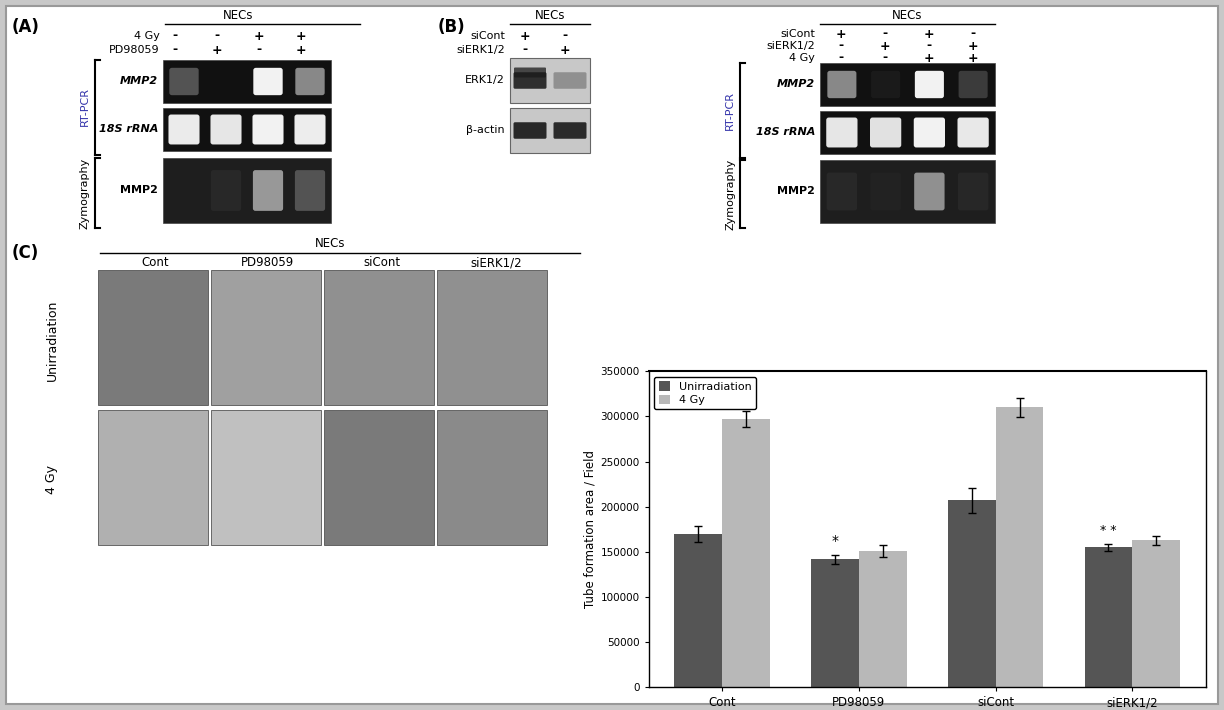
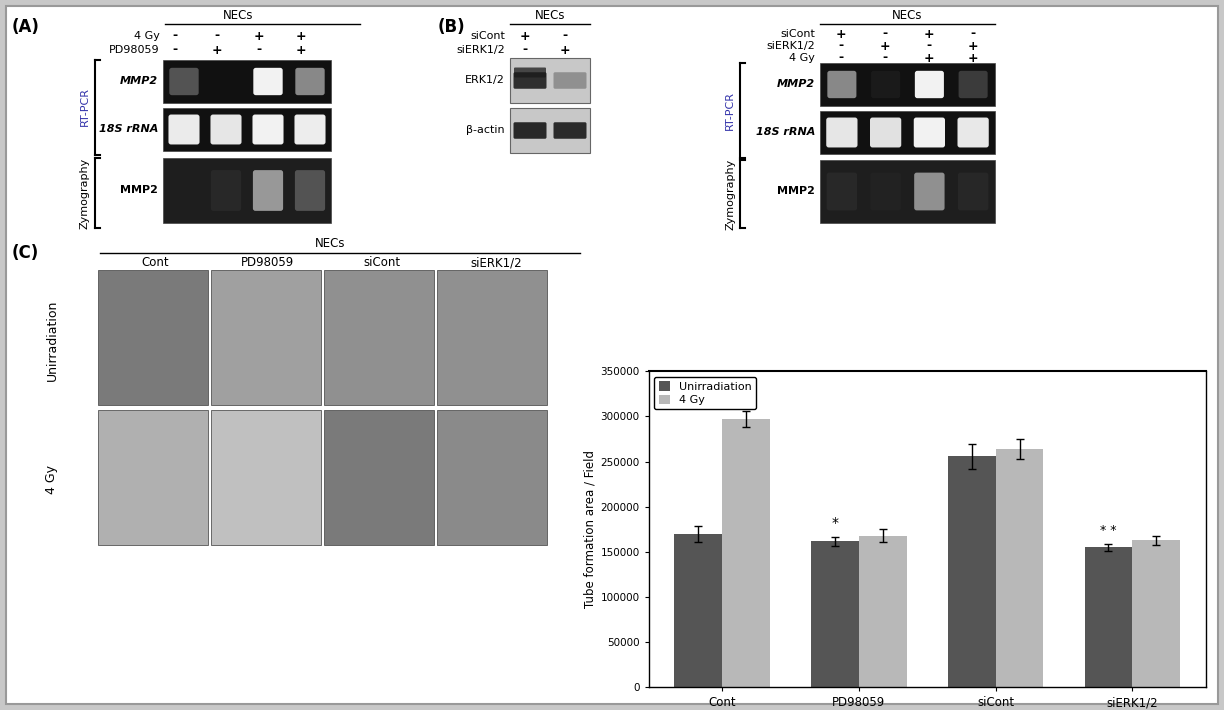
Unirradiation/PD98059: 142000 -> 162000
4 Gy/PD98059: 151000 -> 168000
Unirradiation/siCont: 207000 -> 256000
4 Gy/siCont: 310000 -> 264000
